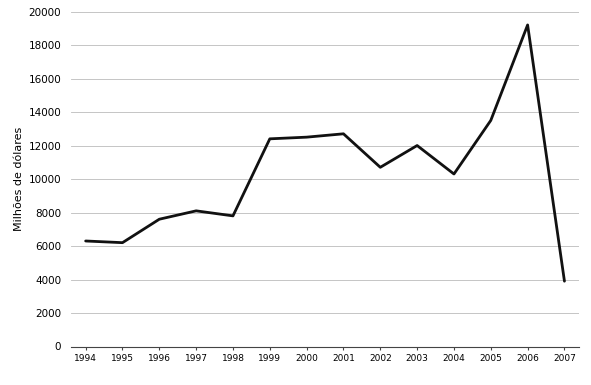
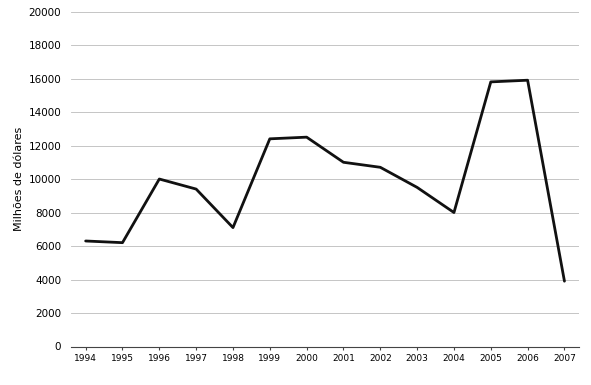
1996: 7600 -> 10000
1997: 8100 -> 9400
1998: 7800 -> 7100
2001: 12700 -> 11000
2003: 12000 -> 9500
2004: 10300 -> 8000
2005: 13500 -> 15800
2006: 19200 -> 15900
